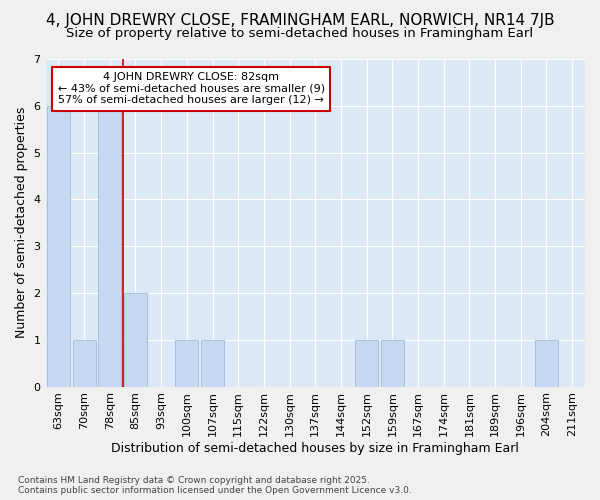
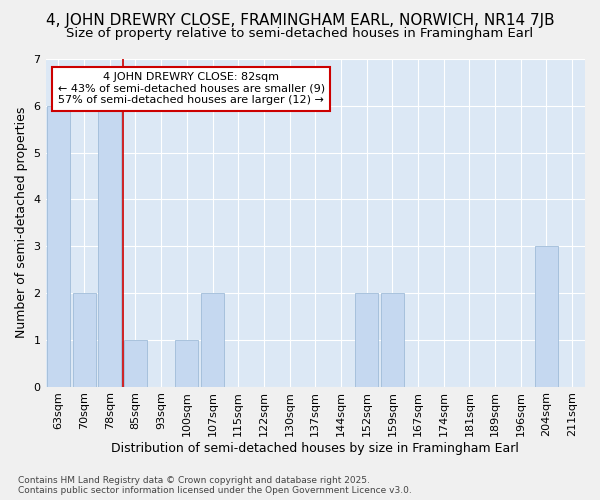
70sqm: 1 -> 2
85sqm: 2 -> 1
107sqm: 1 -> 2
152sqm: 1 -> 2
159sqm: 1 -> 2
204sqm: 1 -> 3
